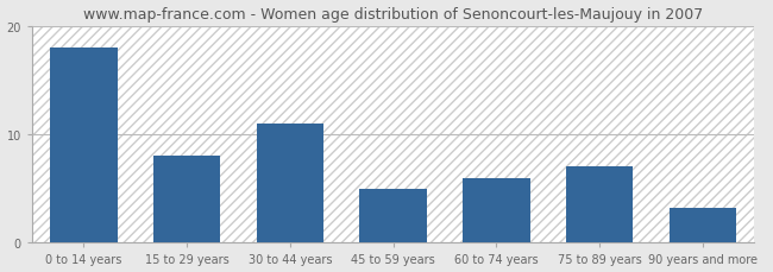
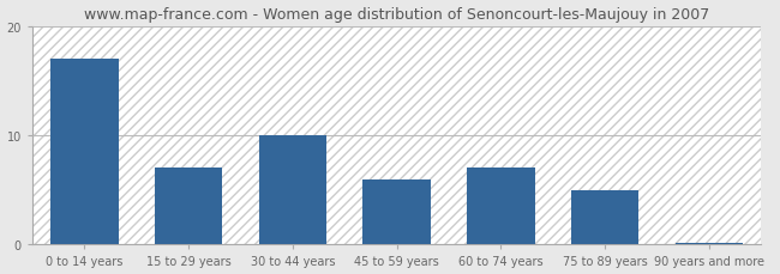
0 to 14 years: 18.0 -> 17.0
15 to 29 years: 8.0 -> 7.0
30 to 44 years: 11.0 -> 10.0
45 to 59 years: 5.0 -> 6.0
60 to 74 years: 6.0 -> 7.0
75 to 89 years: 7.0 -> 5.0
90 years and more: 3.2 -> 0.2
